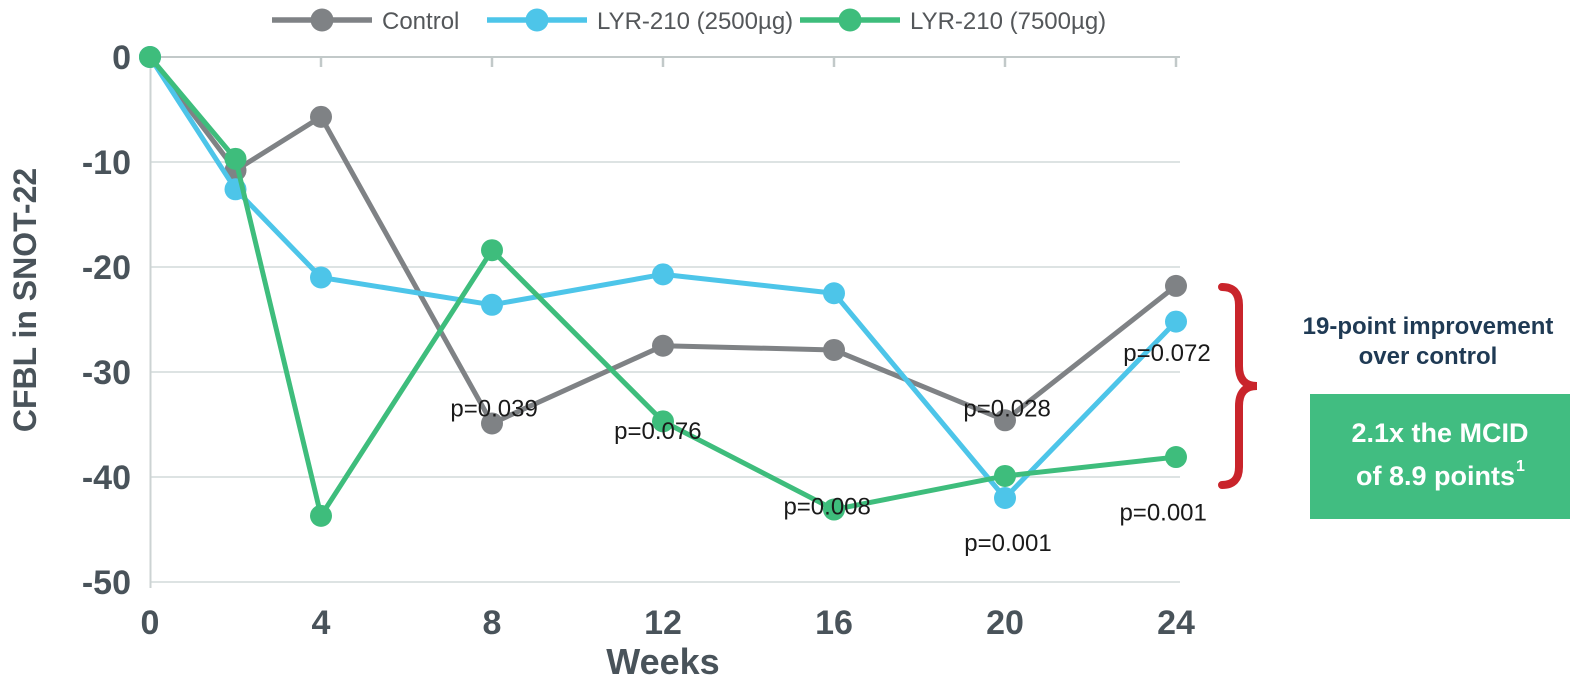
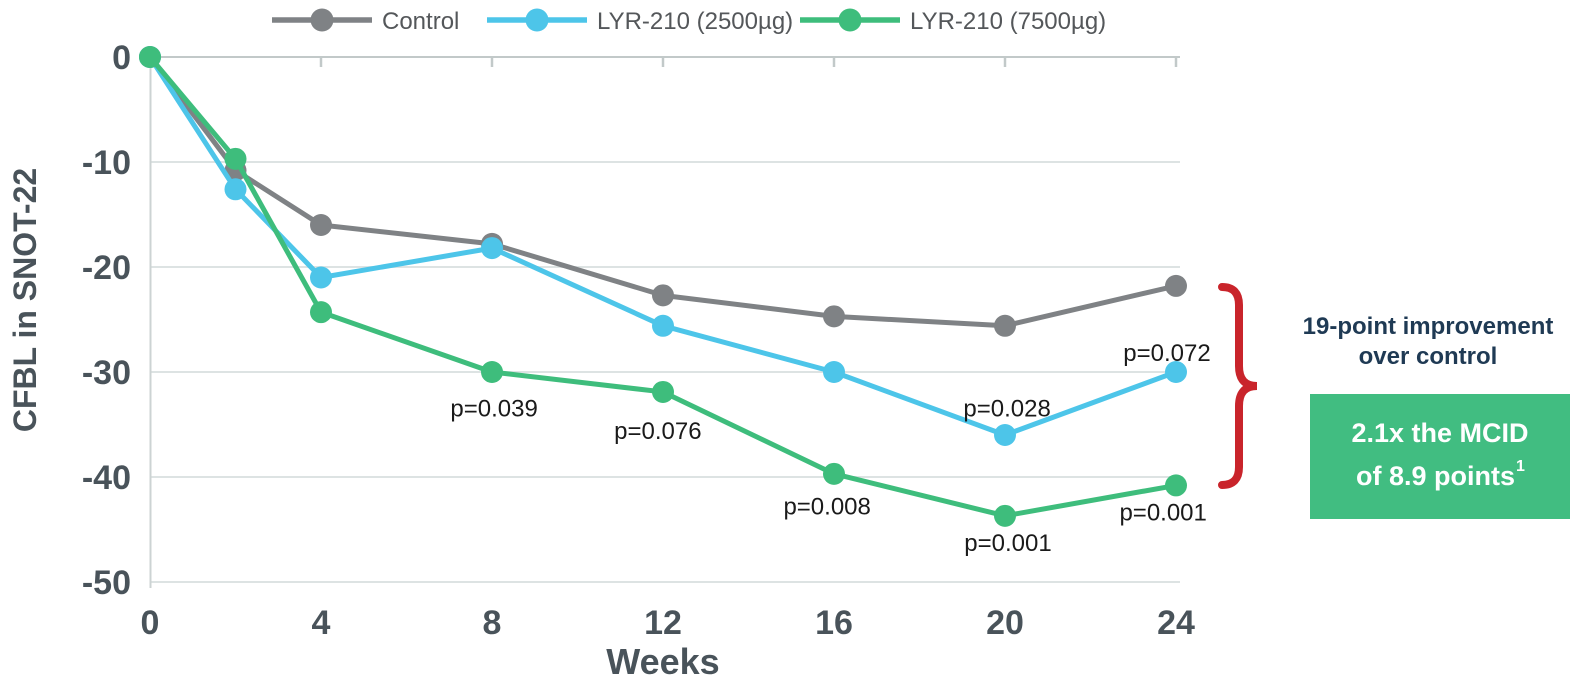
Control/4: -5.7 -> -16.0
LYR-210 (7500µg)/4: -43.7 -> -24.3
Control/8: -34.9 -> -17.8
LYR-210 (2500µg)/8: -23.6 -> -18.2
LYR-210 (7500µg)/8: -18.4 -> -30.0
Control/12: -27.5 -> -22.7
LYR-210 (2500µg)/12: -20.7 -> -25.6
LYR-210 (7500µg)/12: -34.7 -> -31.9
Control/16: -27.9 -> -24.7
LYR-210 (2500µg)/16: -22.5 -> -30.0
LYR-210 (7500µg)/16: -43.1 -> -39.7
Control/20: -34.6 -> -25.6
LYR-210 (2500µg)/20: -42.0 -> -36.0
LYR-210 (7500µg)/20: -39.9 -> -43.7
LYR-210 (2500µg)/24: -25.2 -> -30.0
LYR-210 (7500µg)/24: -38.1 -> -40.8
